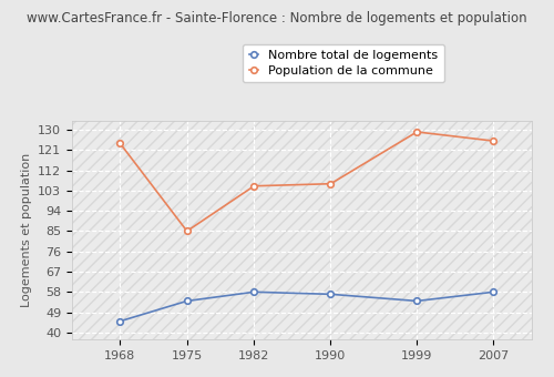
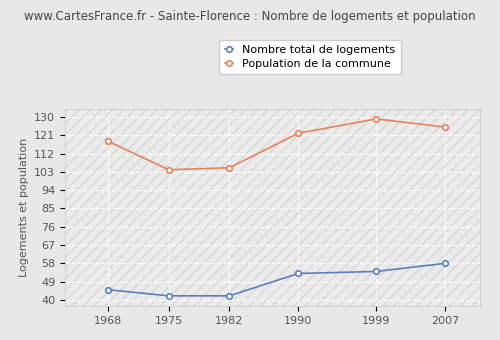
Population de la commune/1968: 124 -> 118
Nombre total de logements/1975: 54 -> 42
Population de la commune/1975: 85 -> 104
Nombre total de logements/1982: 58 -> 42
Nombre total de logements/1990: 57 -> 53
Population de la commune/1990: 106 -> 122
